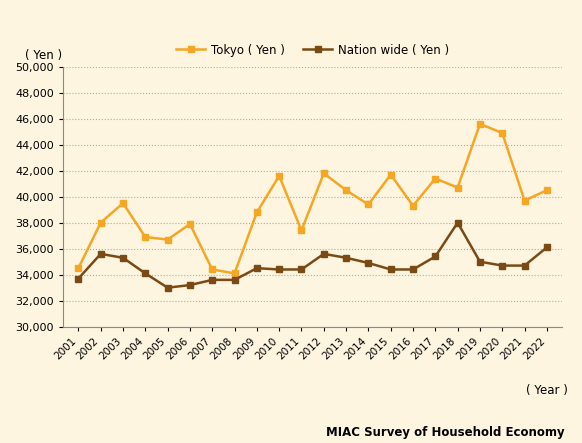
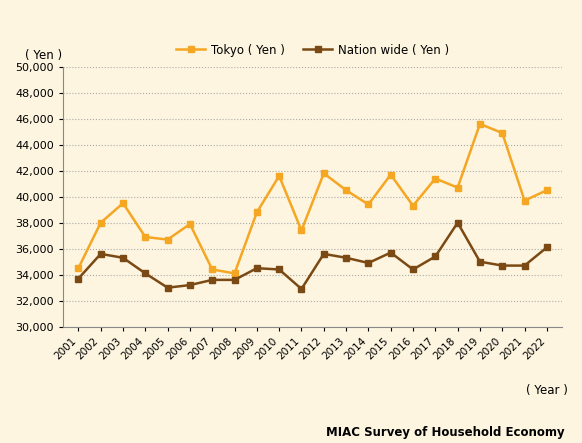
Nation wide ( Yen )/2011: 34,400 -> 32,900
Nation wide ( Yen )/2015: 34,400 -> 35,700
